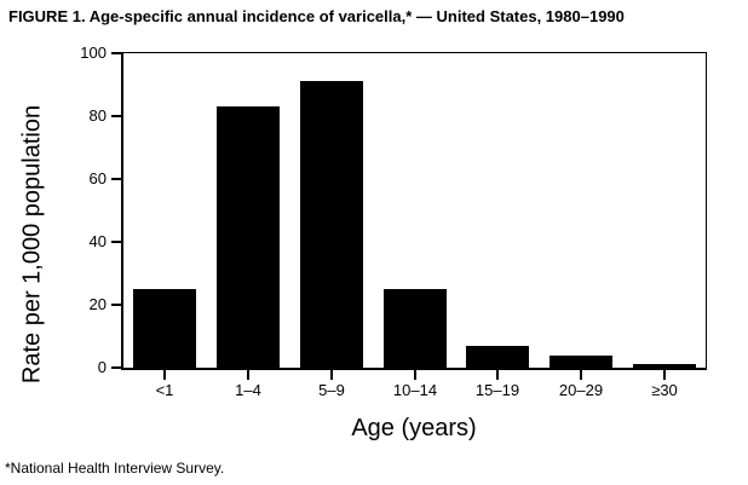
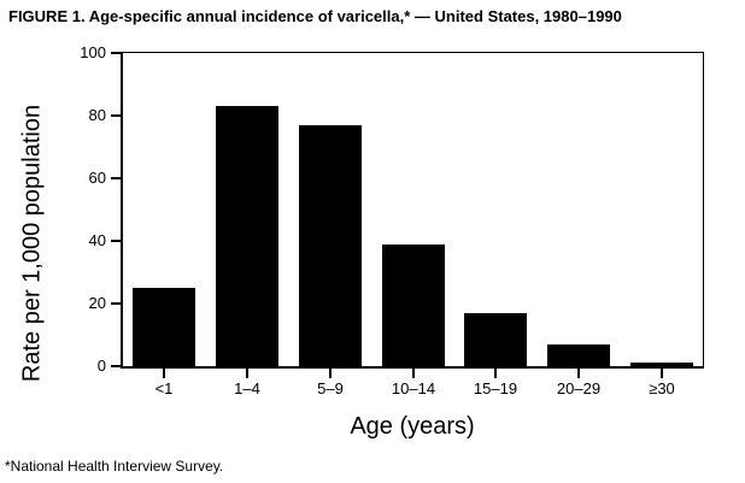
5–9: 91 -> 77
10–14: 25 -> 39
15–19: 7 -> 17
20–29: 4 -> 7
